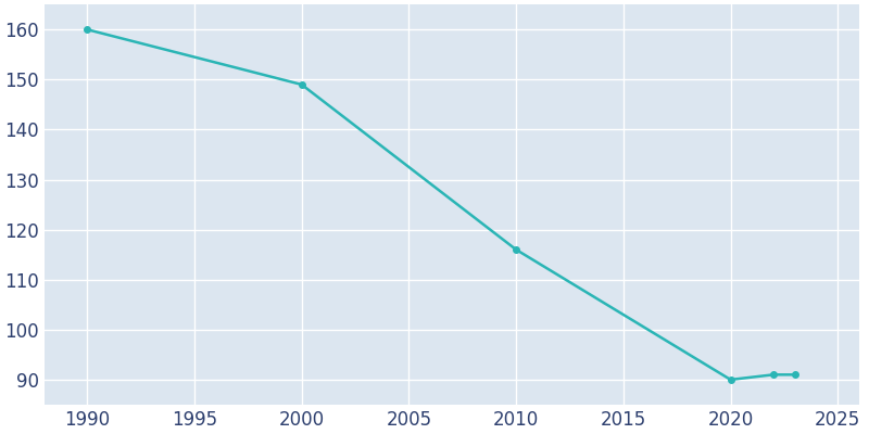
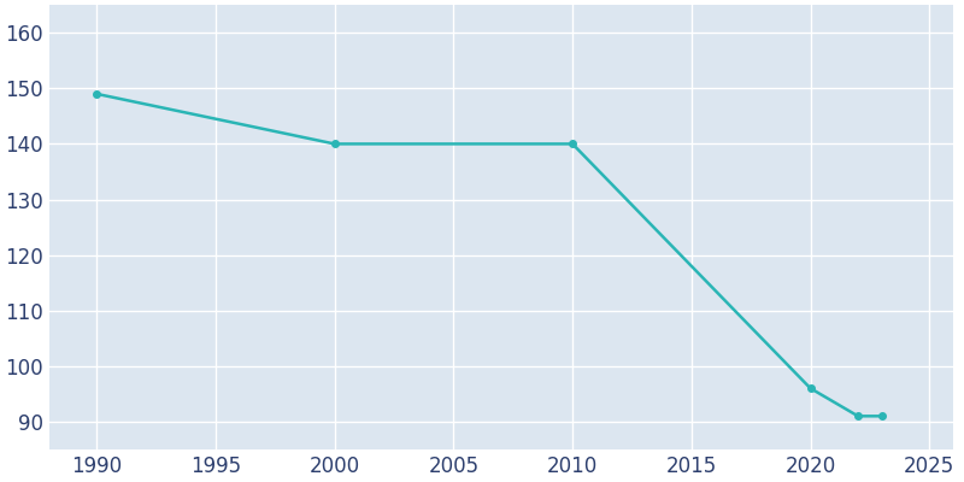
1990: 160 -> 149
2000: 149 -> 140
2010: 116 -> 140
2020: 90 -> 96
